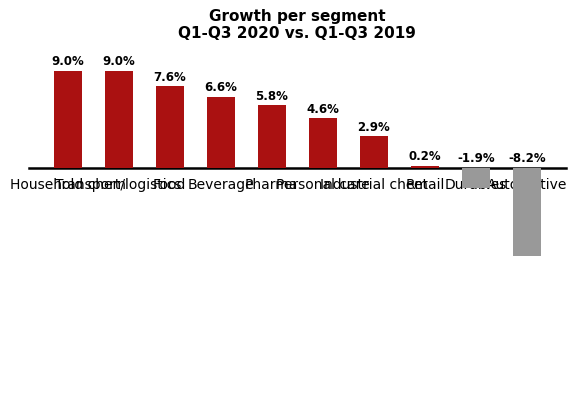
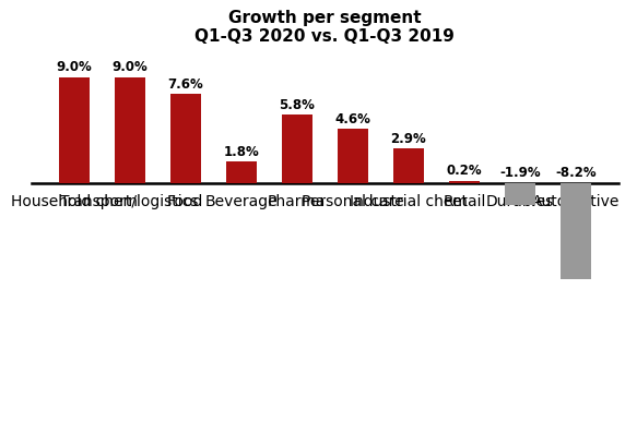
Beverage: 6.6% -> 1.8%
